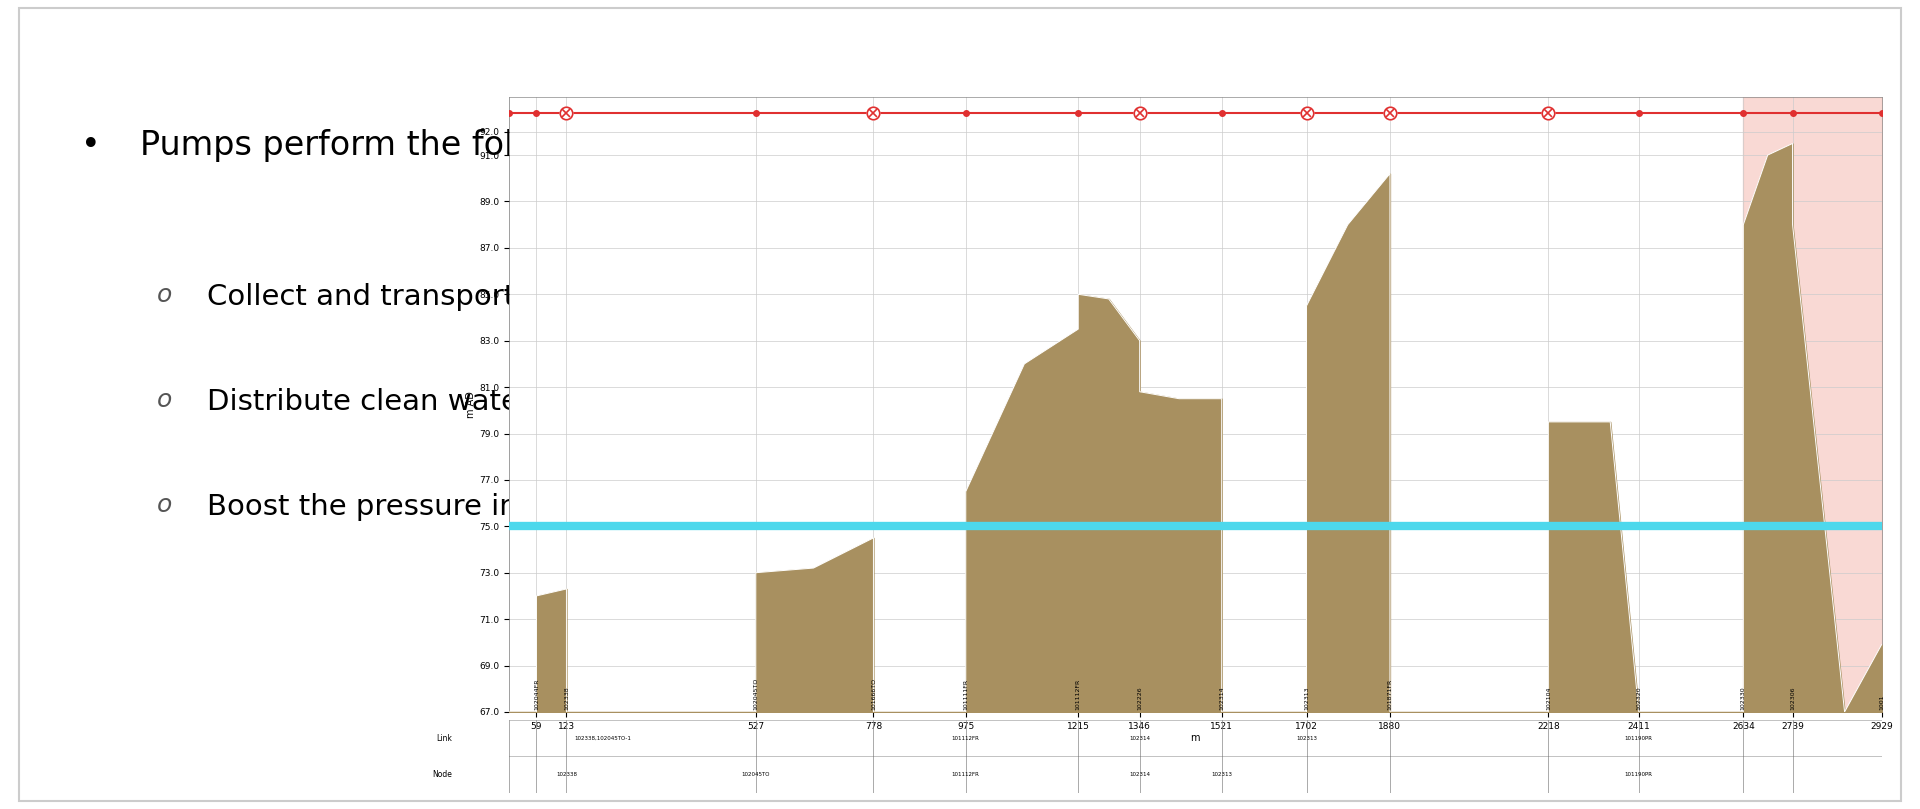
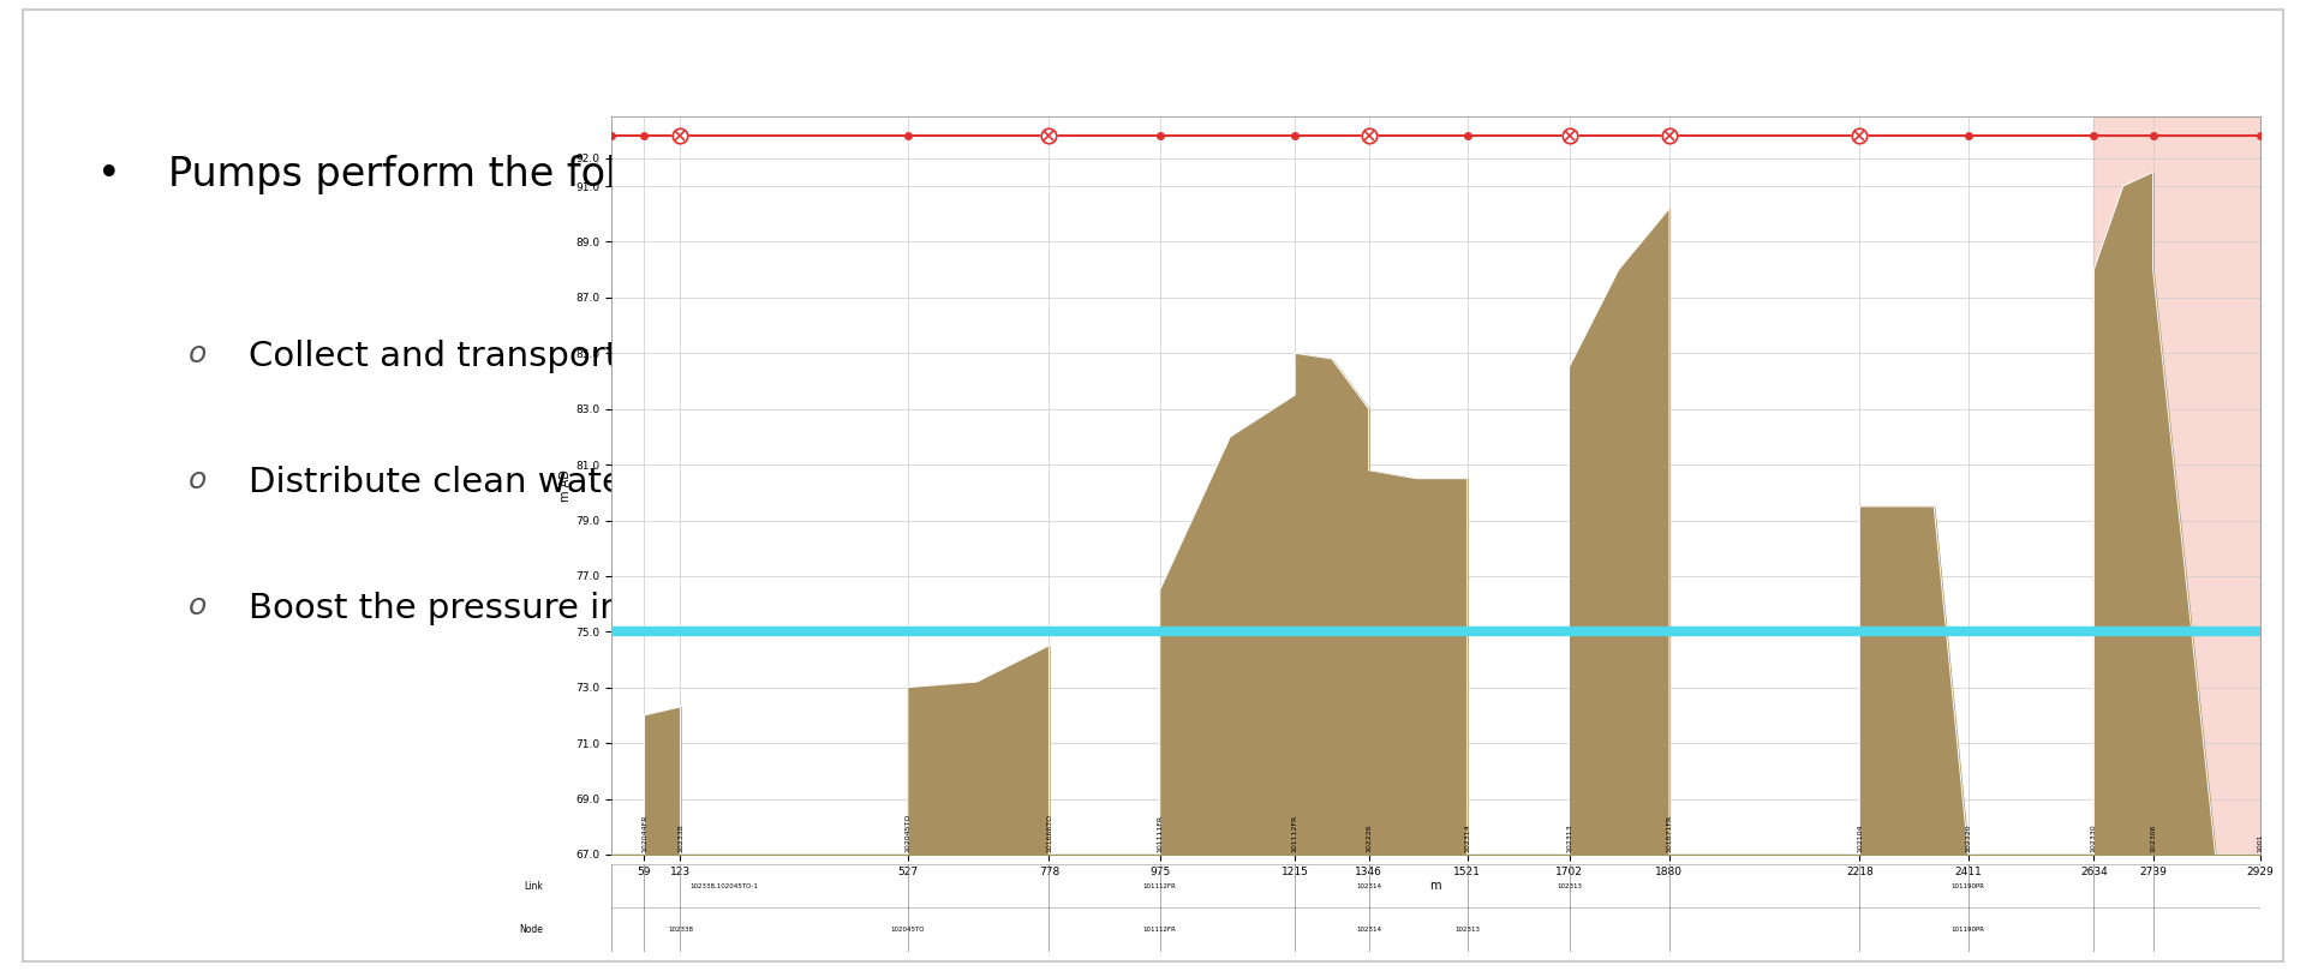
2929: 69.9 -> 67.0
